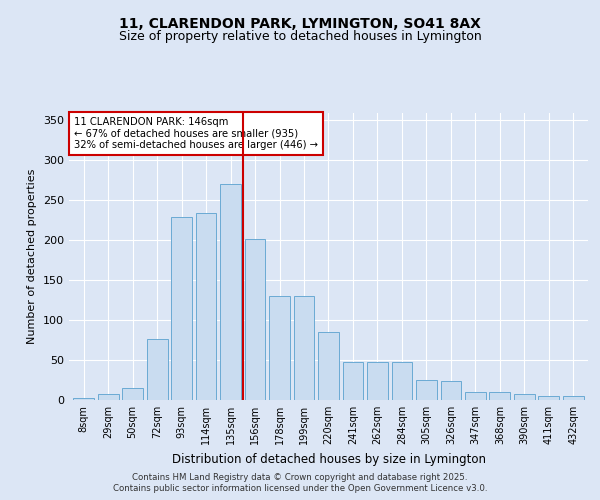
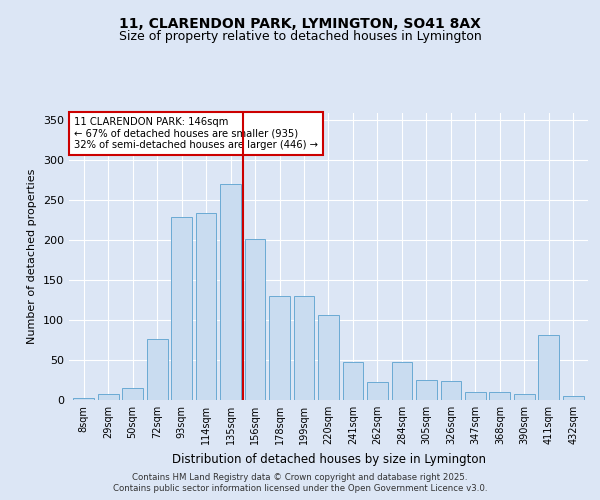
220sqm: 85 -> 106
262sqm: 48 -> 22
411sqm: 5 -> 82
